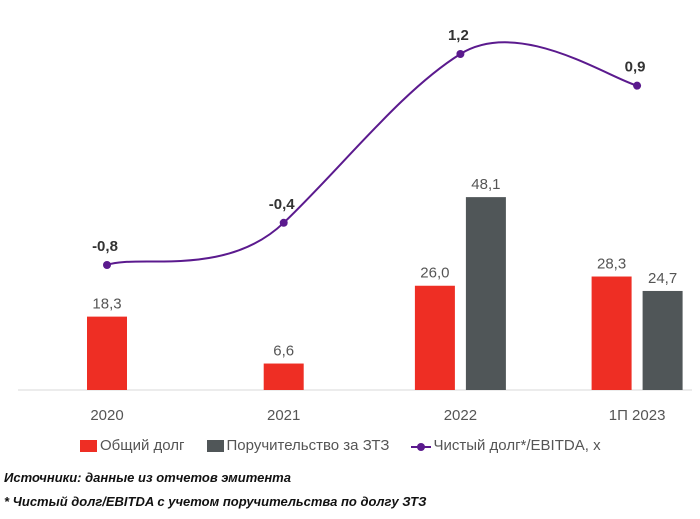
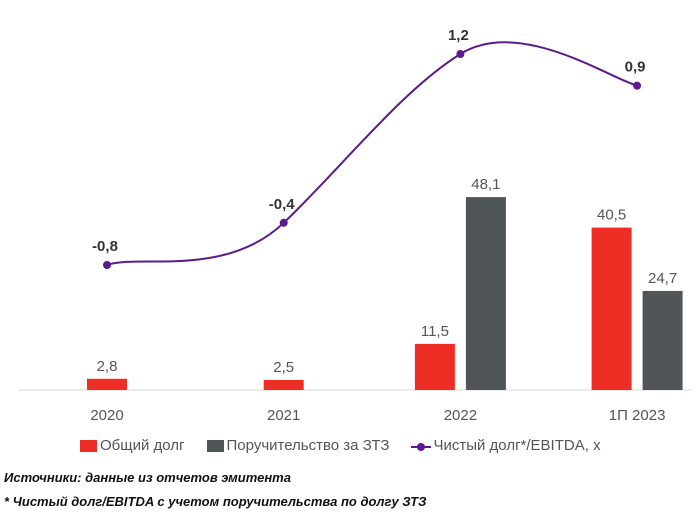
Общий долг/2020: 18,3 -> 2,8
Общий долг/2021: 6,6 -> 2,5
Общий долг/2022: 26,0 -> 11,5
Общий долг/1П 2023: 28,3 -> 40,5
